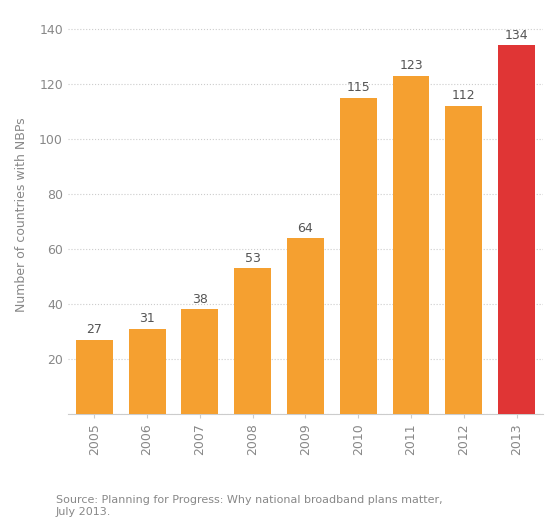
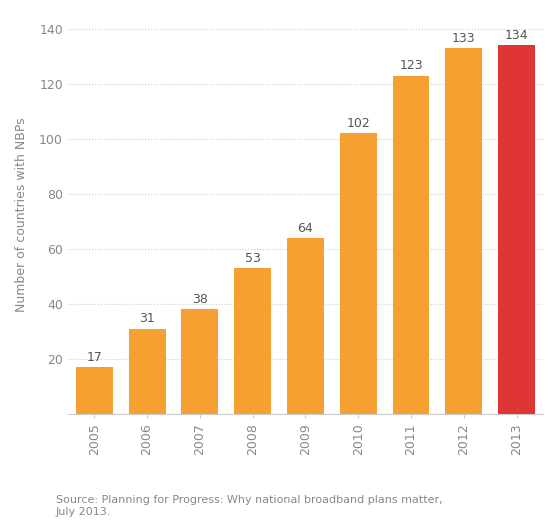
2005: 27 -> 17
2010: 115 -> 102
2012: 112 -> 133
